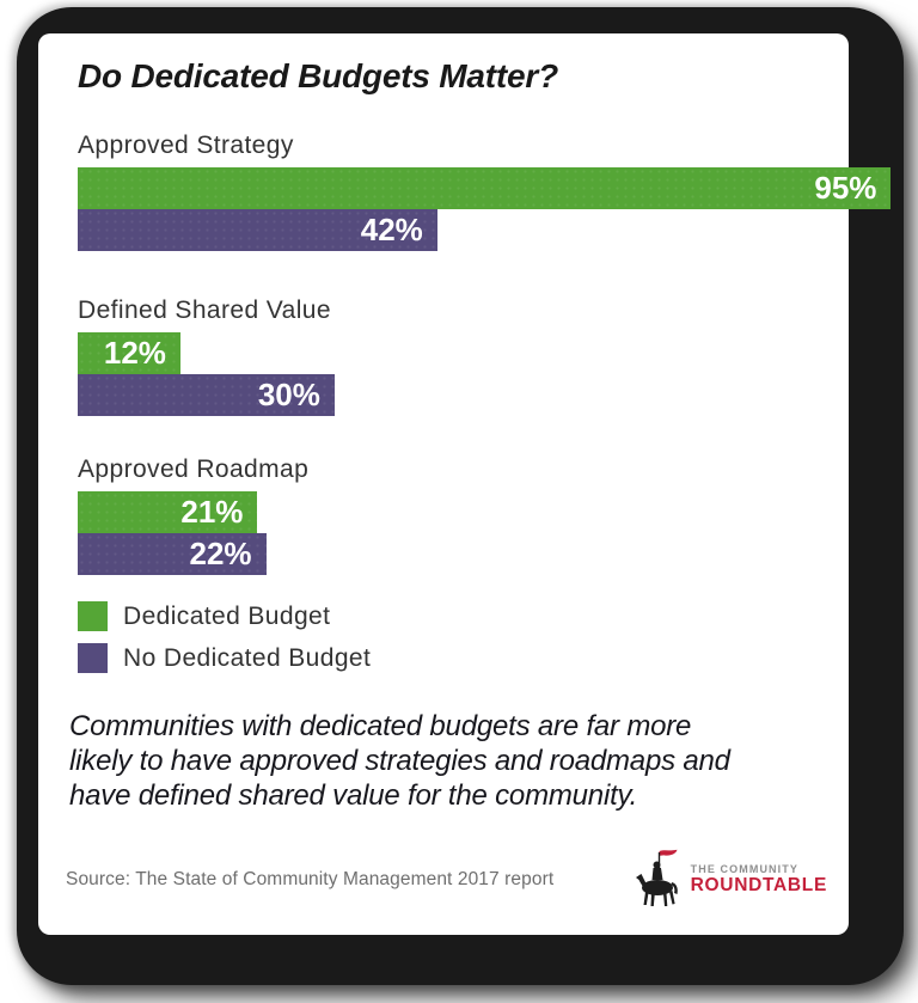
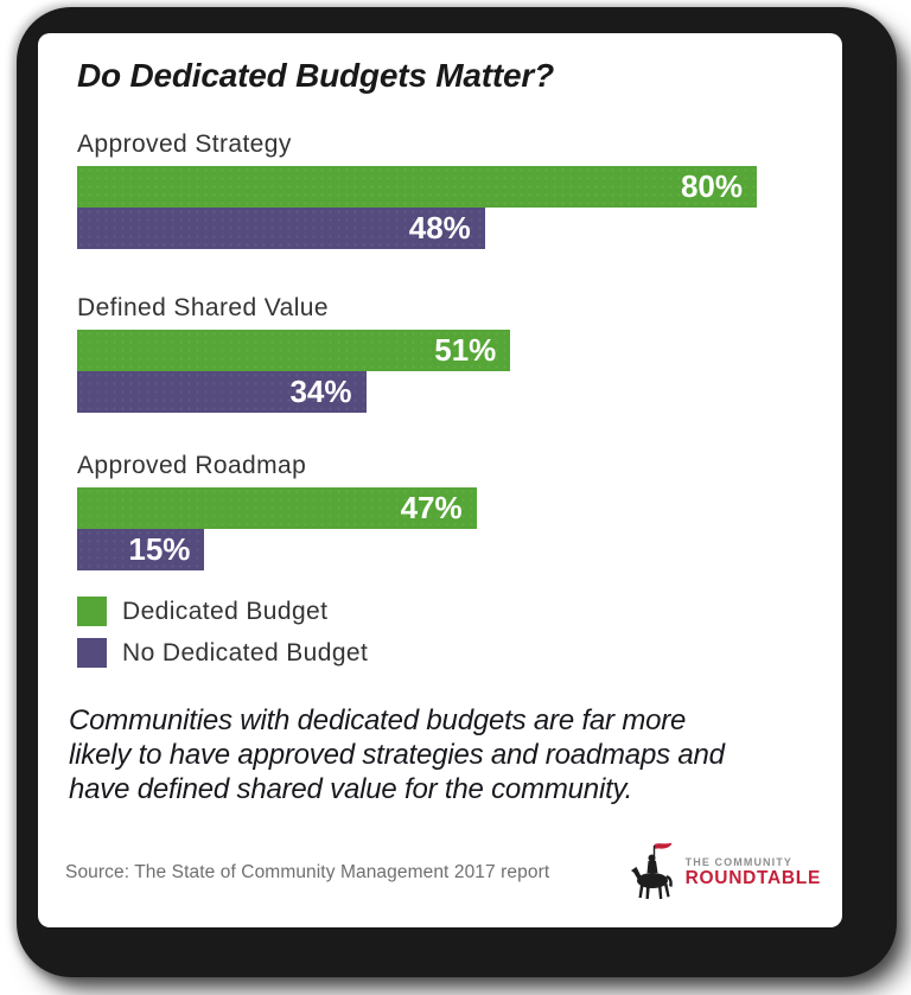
Dedicated Budget/Approved Strategy: 95% -> 80%
No Dedicated Budget/Approved Strategy: 42% -> 48%
Dedicated Budget/Defined Shared Value: 12% -> 51%
No Dedicated Budget/Defined Shared Value: 30% -> 34%
Dedicated Budget/Approved Roadmap: 21% -> 47%
No Dedicated Budget/Approved Roadmap: 22% -> 15%
